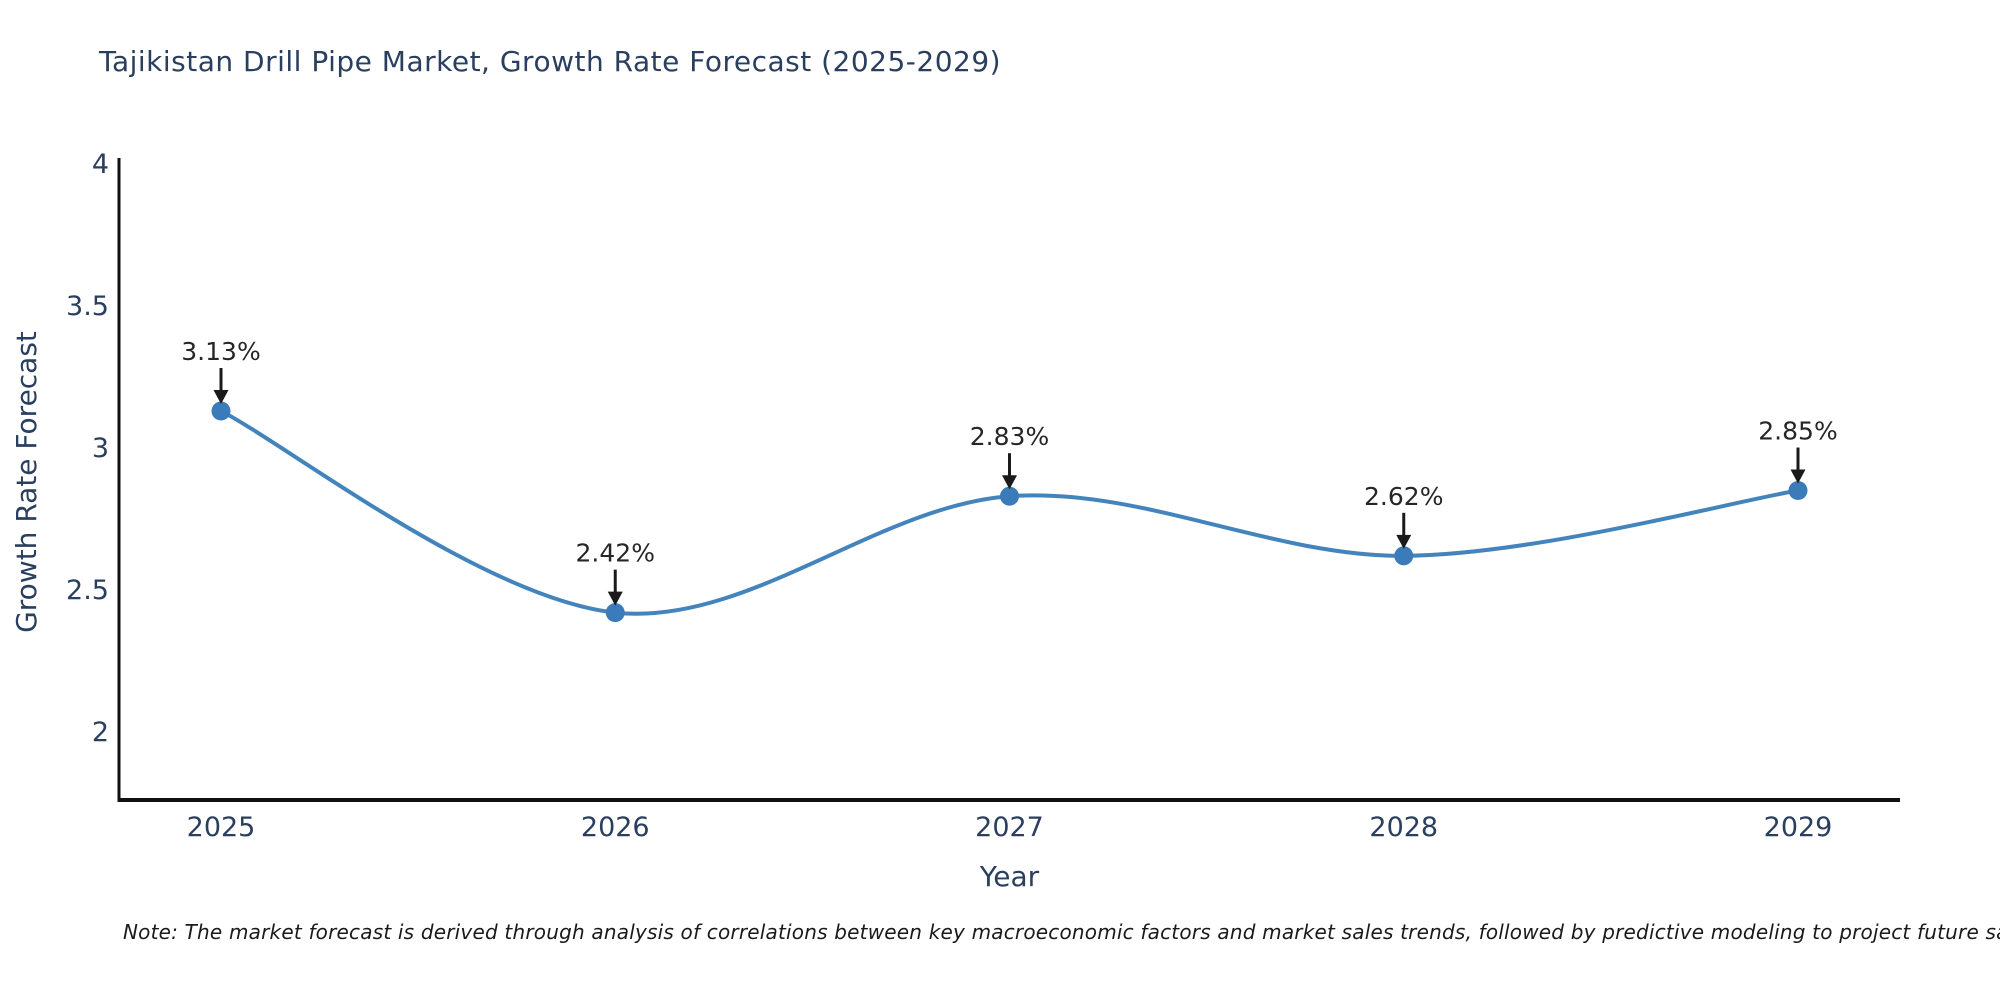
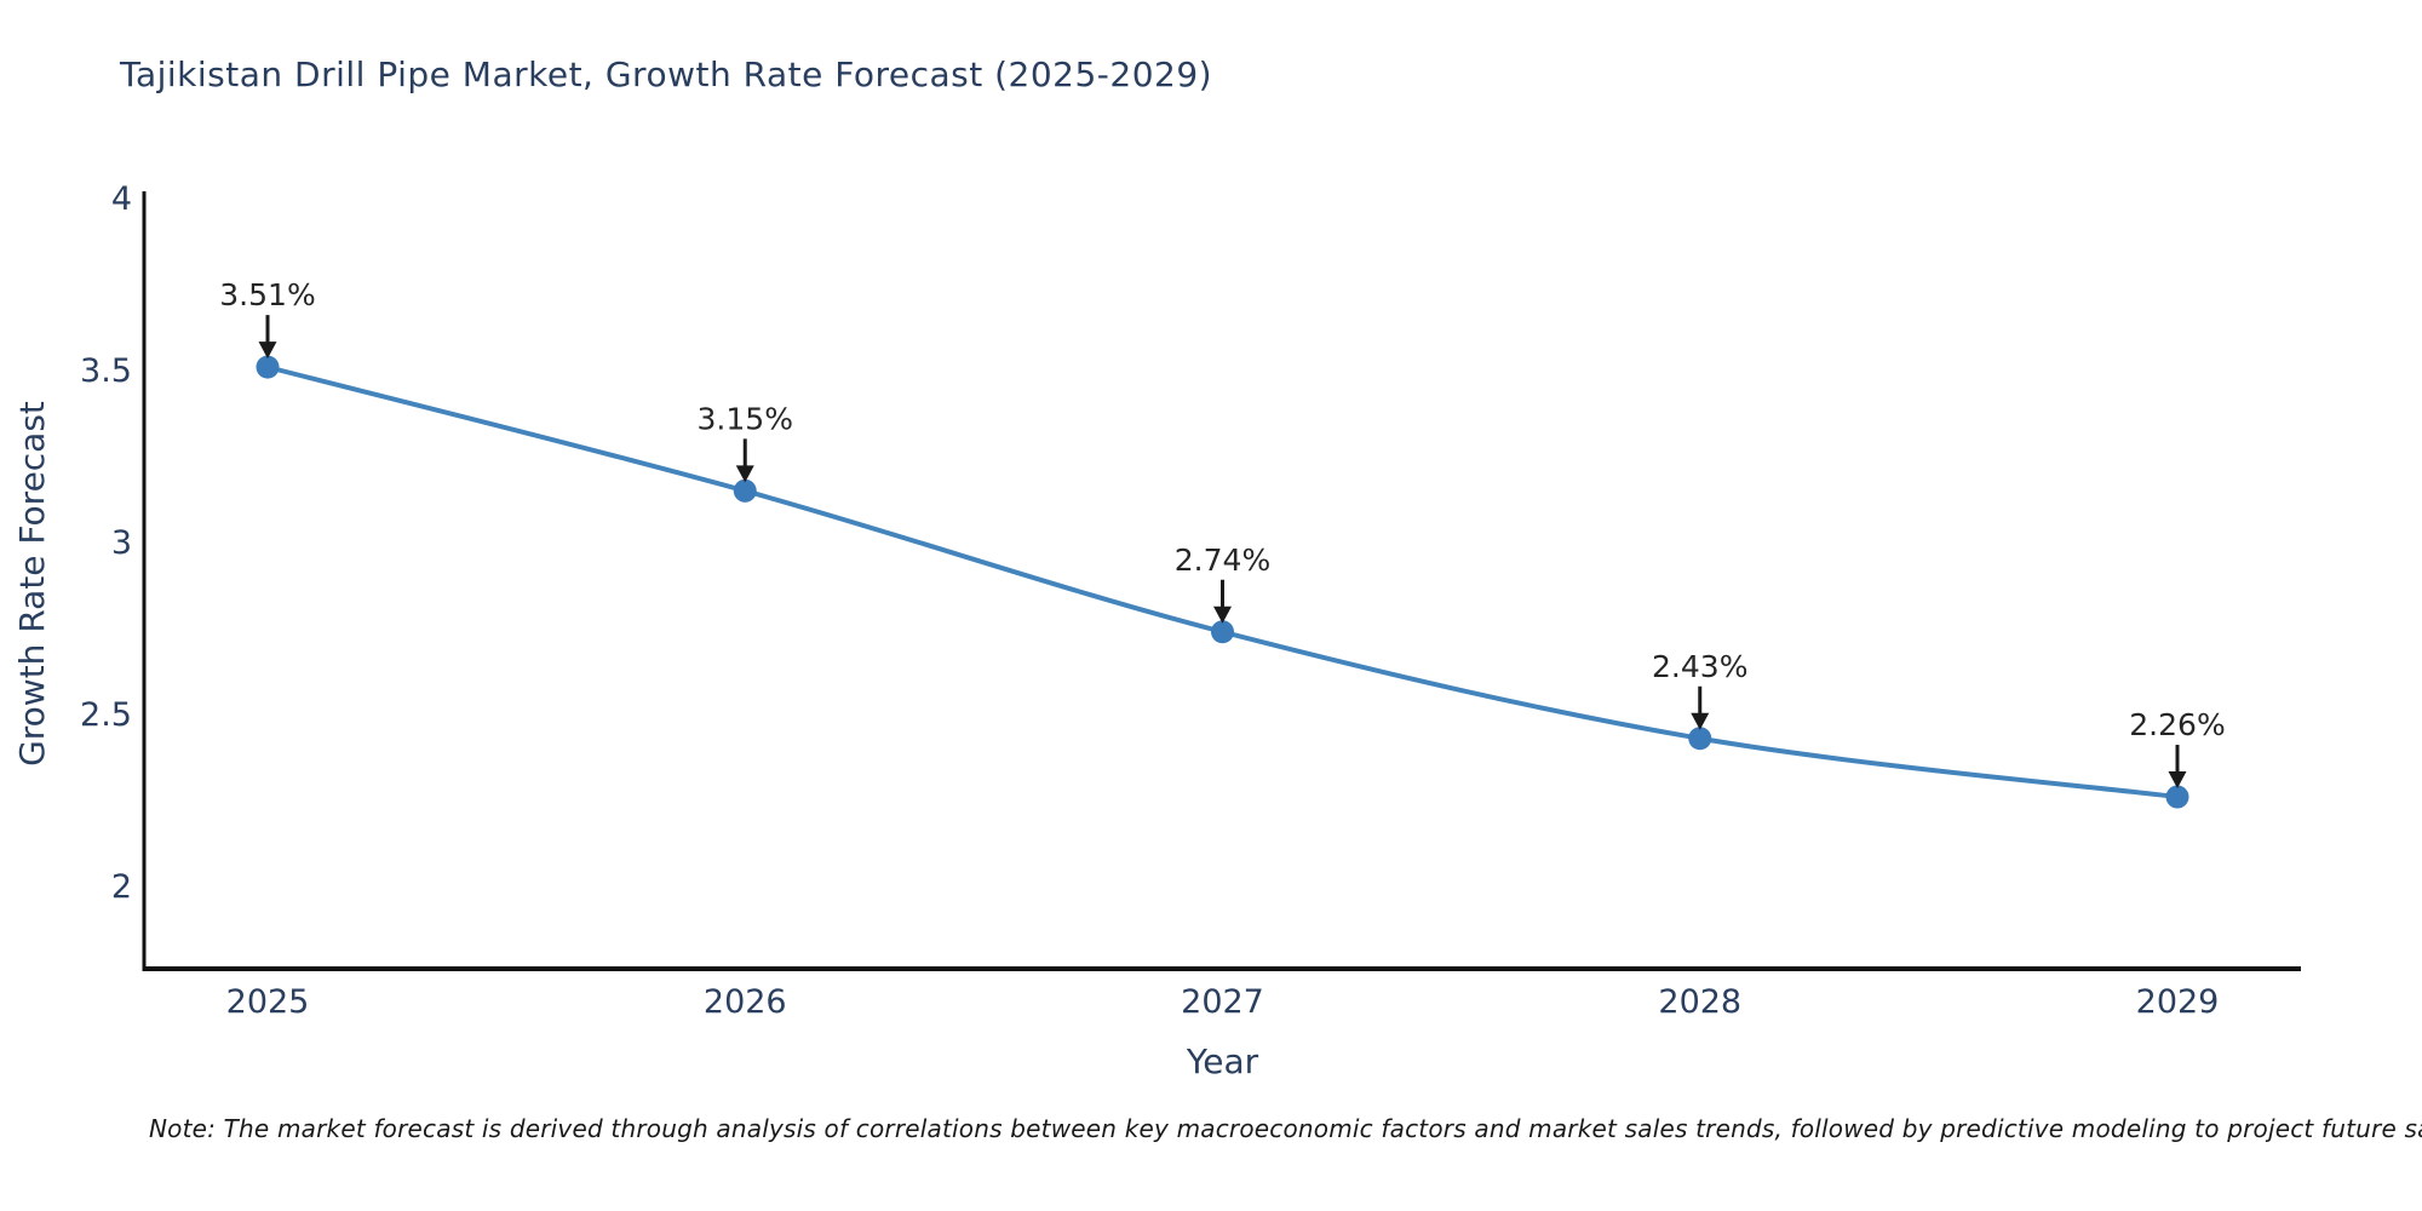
2025: 3.13% -> 3.51%
2026: 2.42% -> 3.15%
2027: 2.83% -> 2.74%
2028: 2.62% -> 2.43%
2029: 2.85% -> 2.26%
